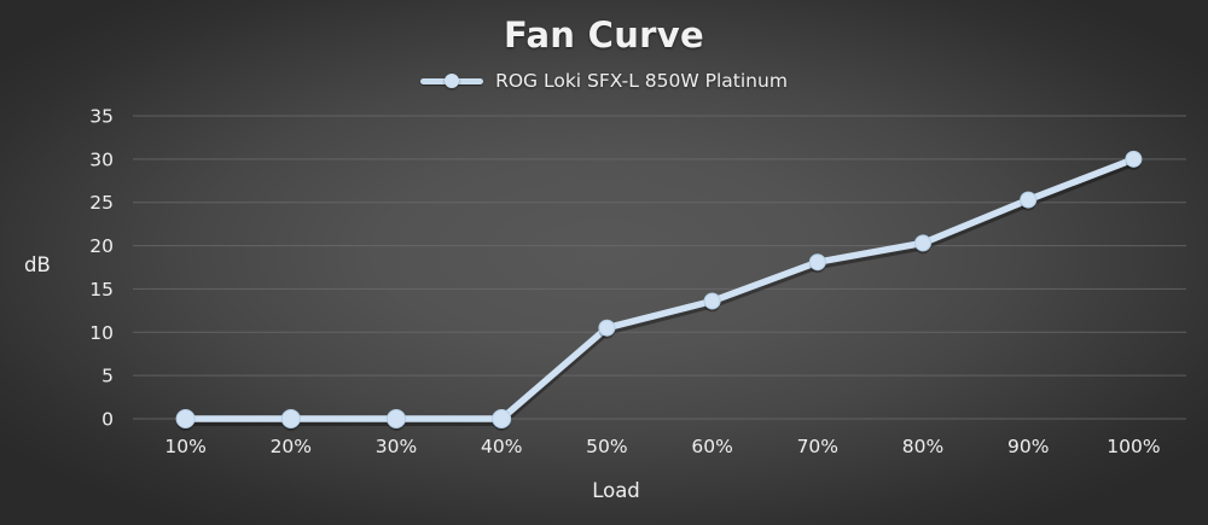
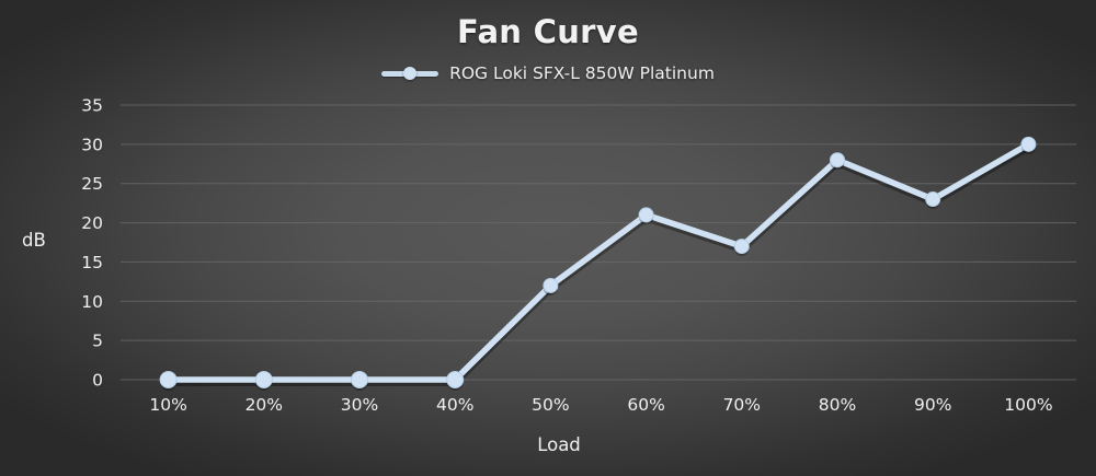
50%: 10 -> 12
60%: 14 -> 21
70%: 18 -> 17
80%: 20 -> 28
90%: 25 -> 23
